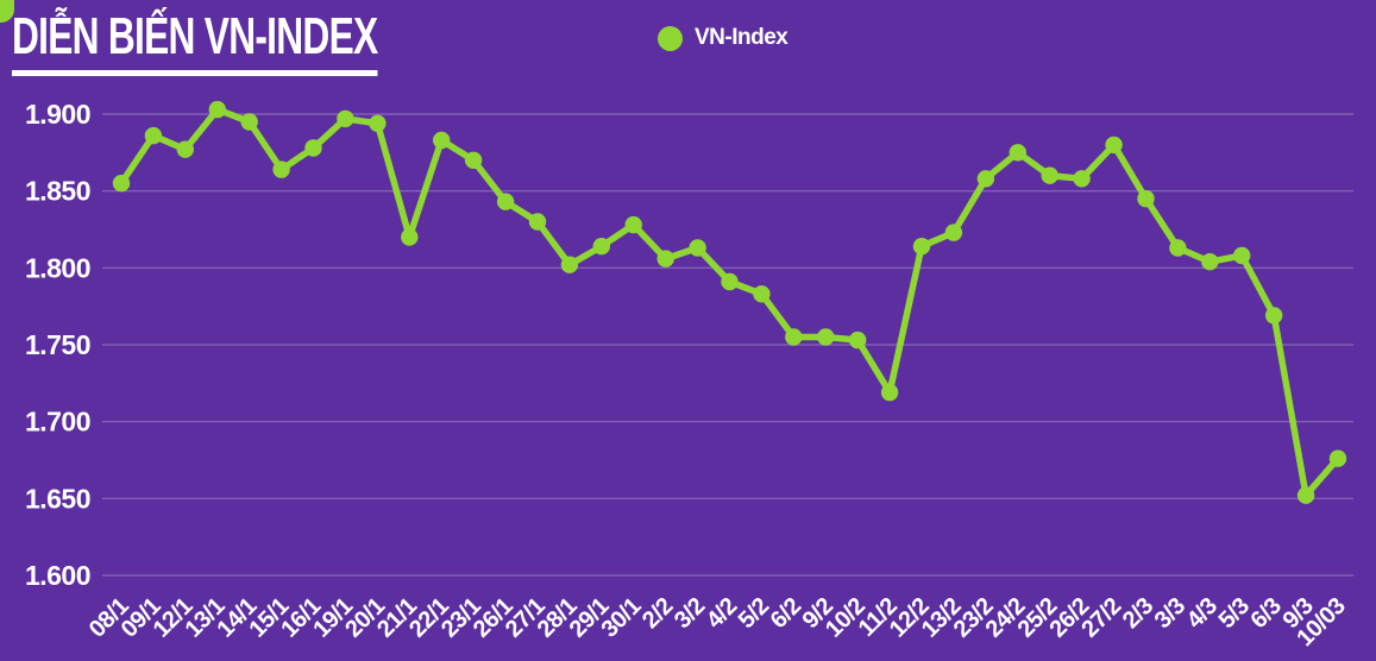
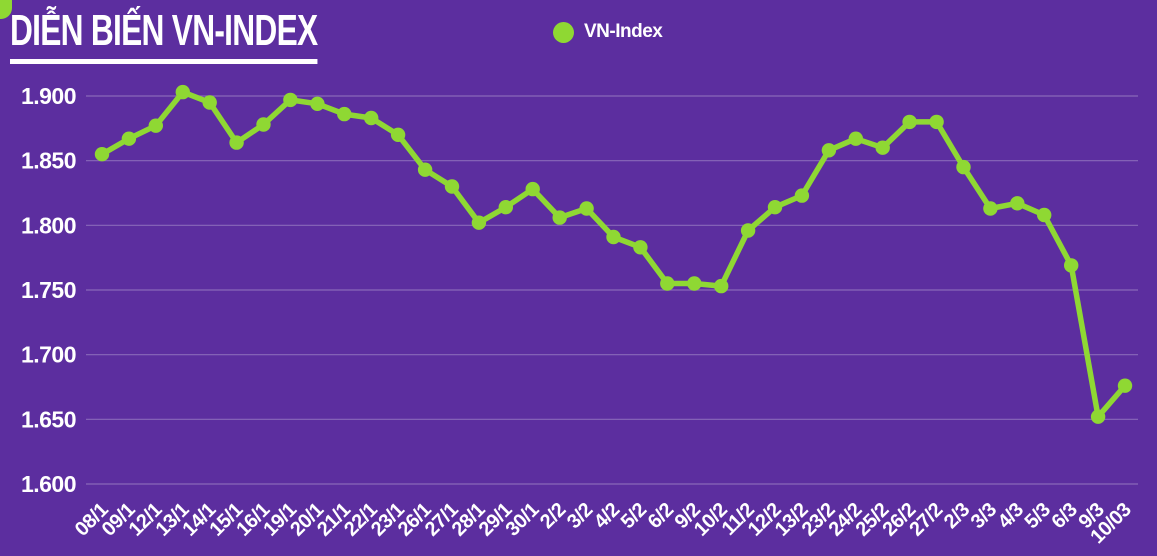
09/1: 1886 -> 1867
21/1: 1820 -> 1886
11/2: 1719 -> 1796
24/2: 1875 -> 1867
26/2: 1858 -> 1880
4/3: 1804 -> 1817
